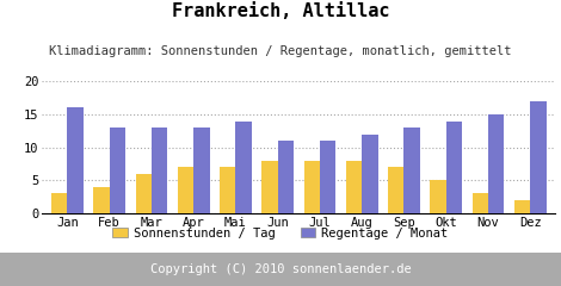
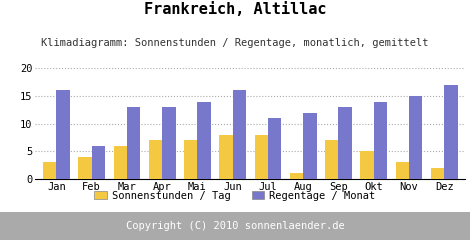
Regentage / Monat/Feb: 13 -> 6
Regentage / Monat/Jun: 11 -> 16
Sonnenstunden / Tag/Aug: 8 -> 1
